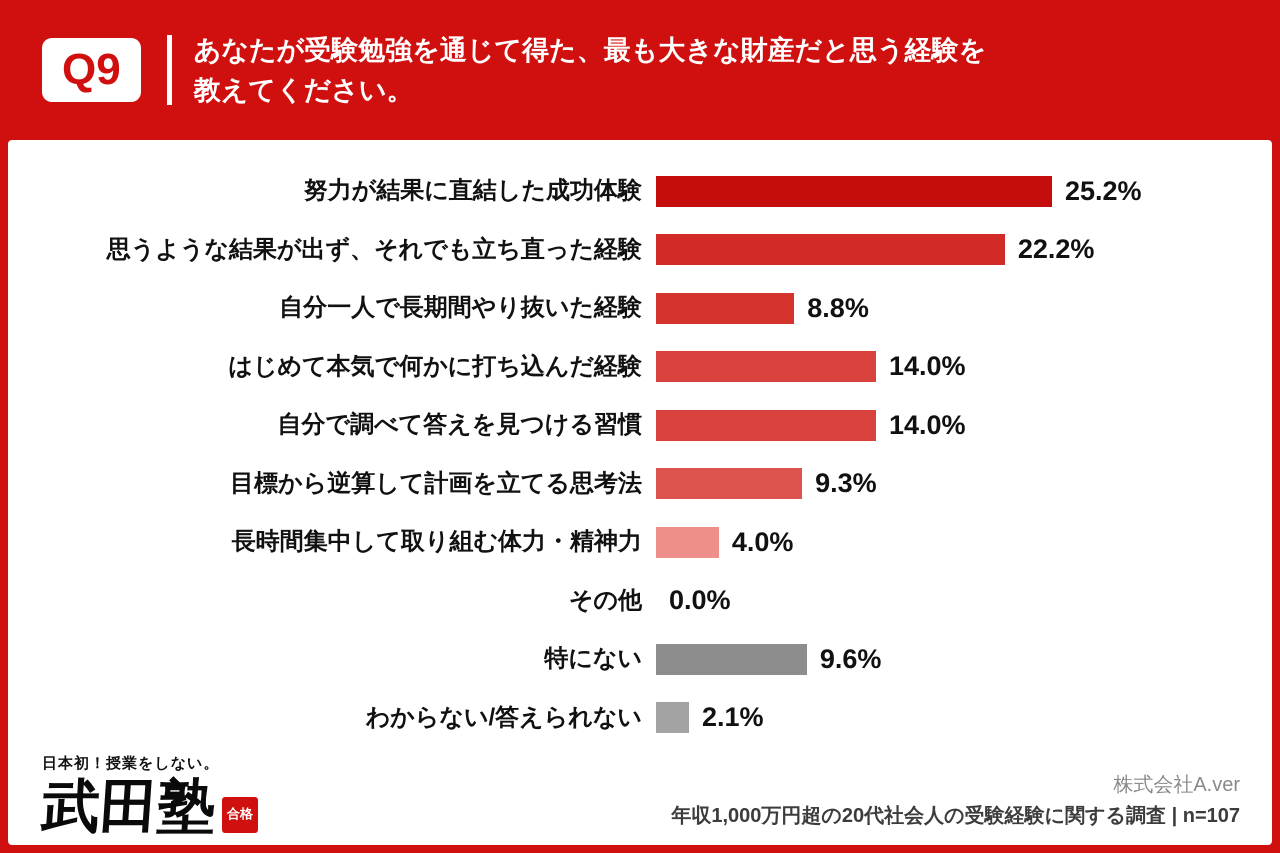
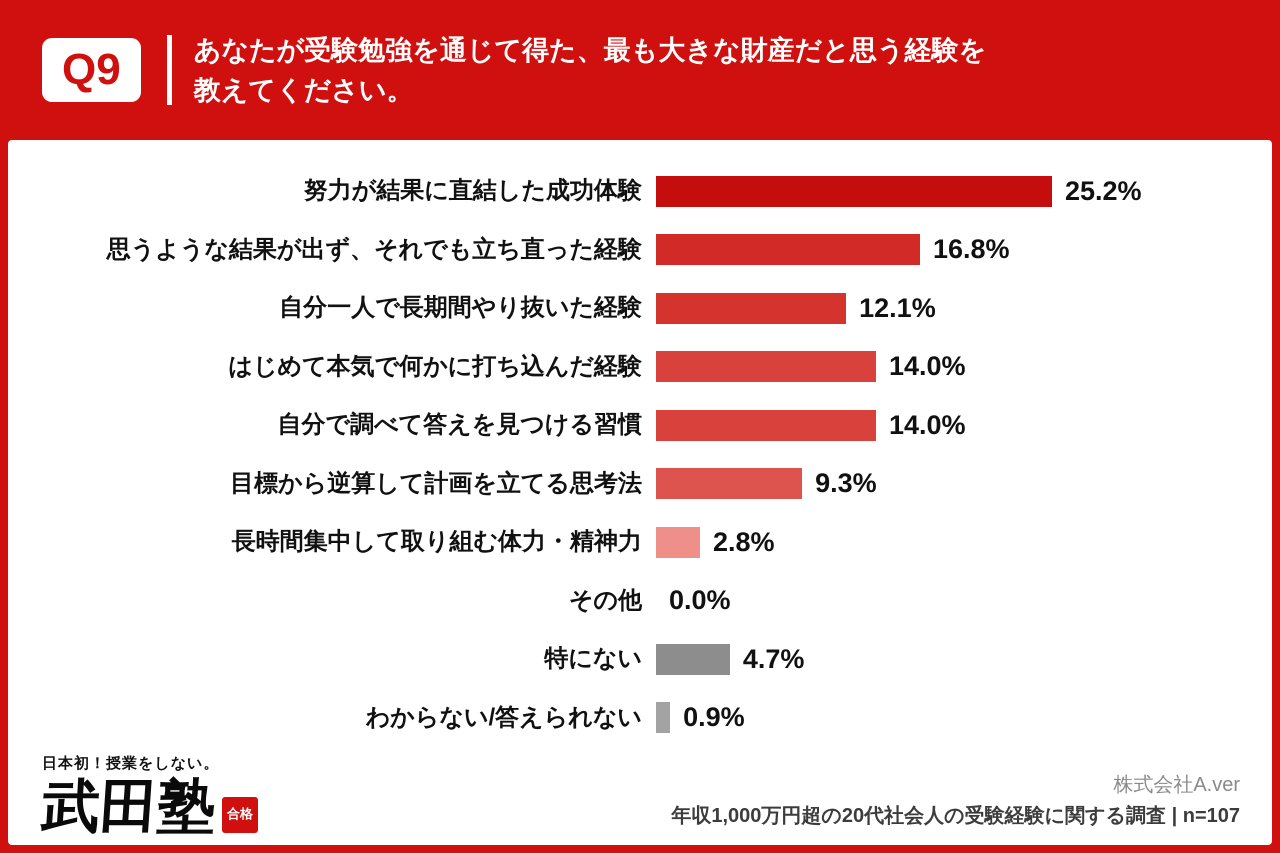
思うような結果が出ず、それでも立ち直った経験: 22.2% -> 16.8%
自分一人で長期間やり抜いた経験: 8.8% -> 12.1%
長時間集中して取り組む体力・精神力: 4.0% -> 2.8%
特にない: 9.6% -> 4.7%
わからない/答えられない: 2.1% -> 0.9%
